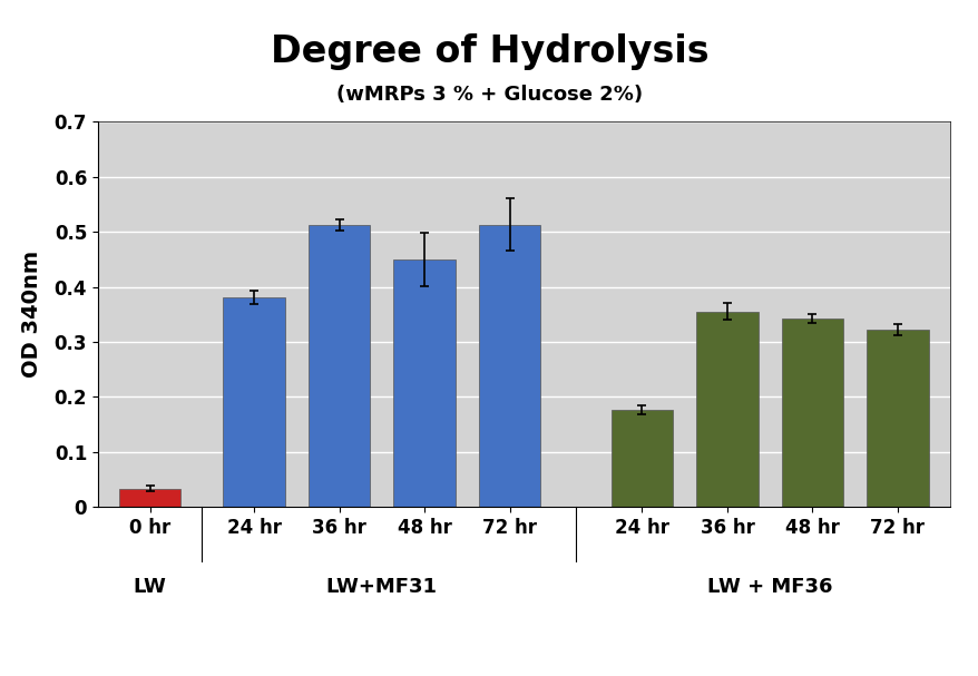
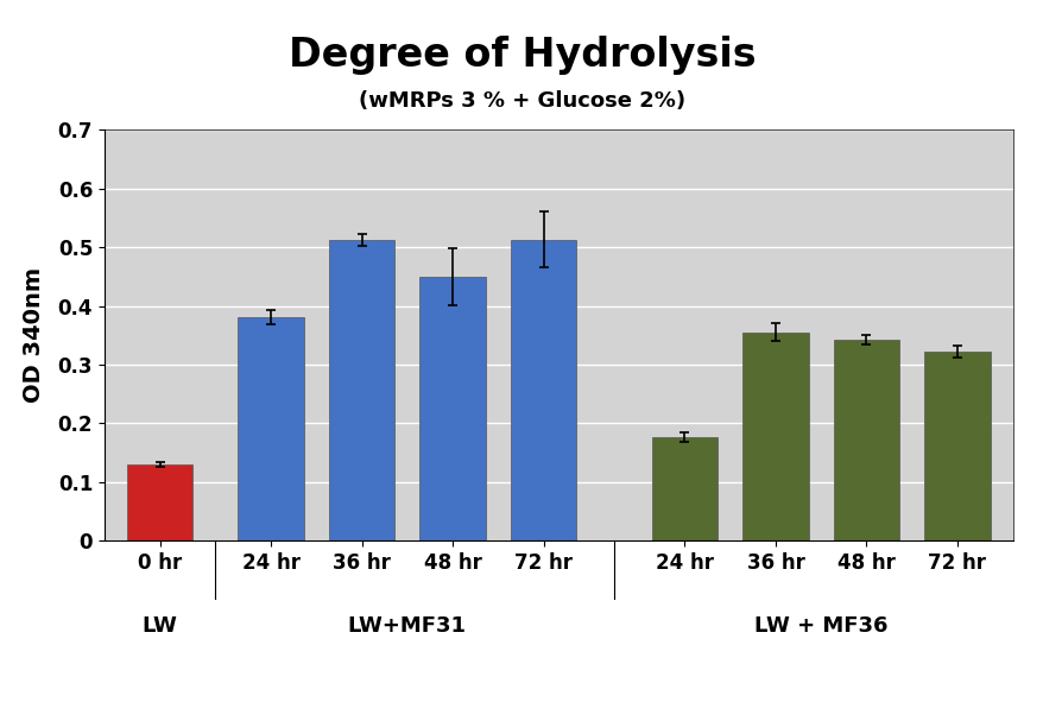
0 hr: 0.033 -> 0.130
